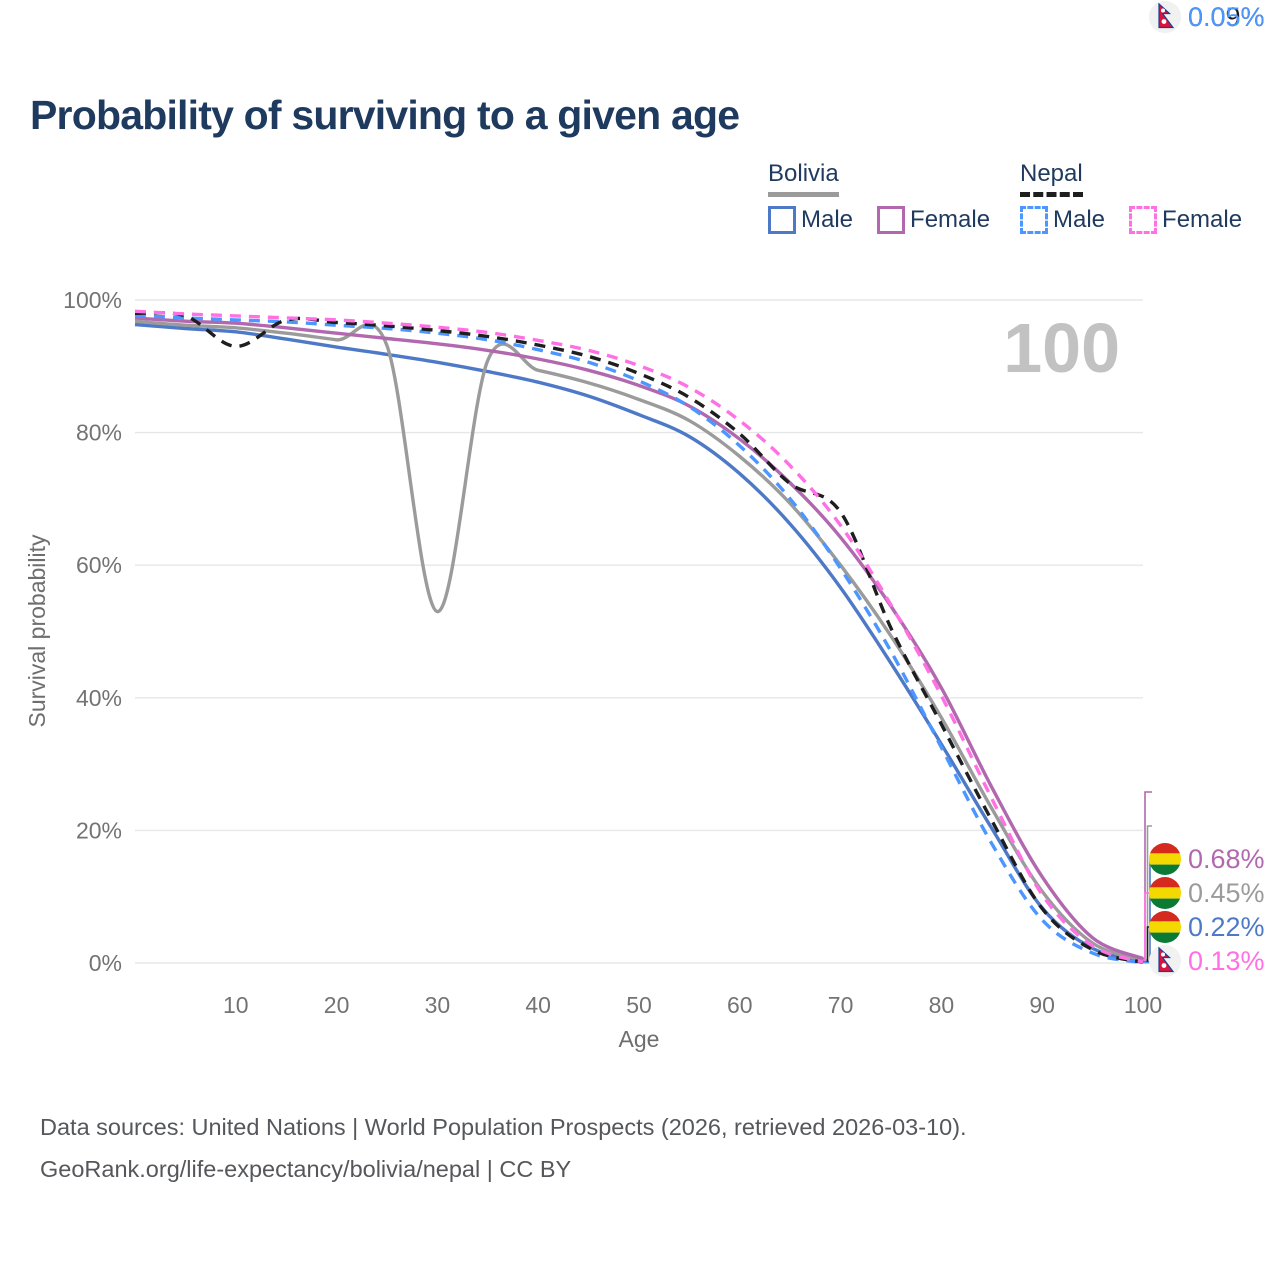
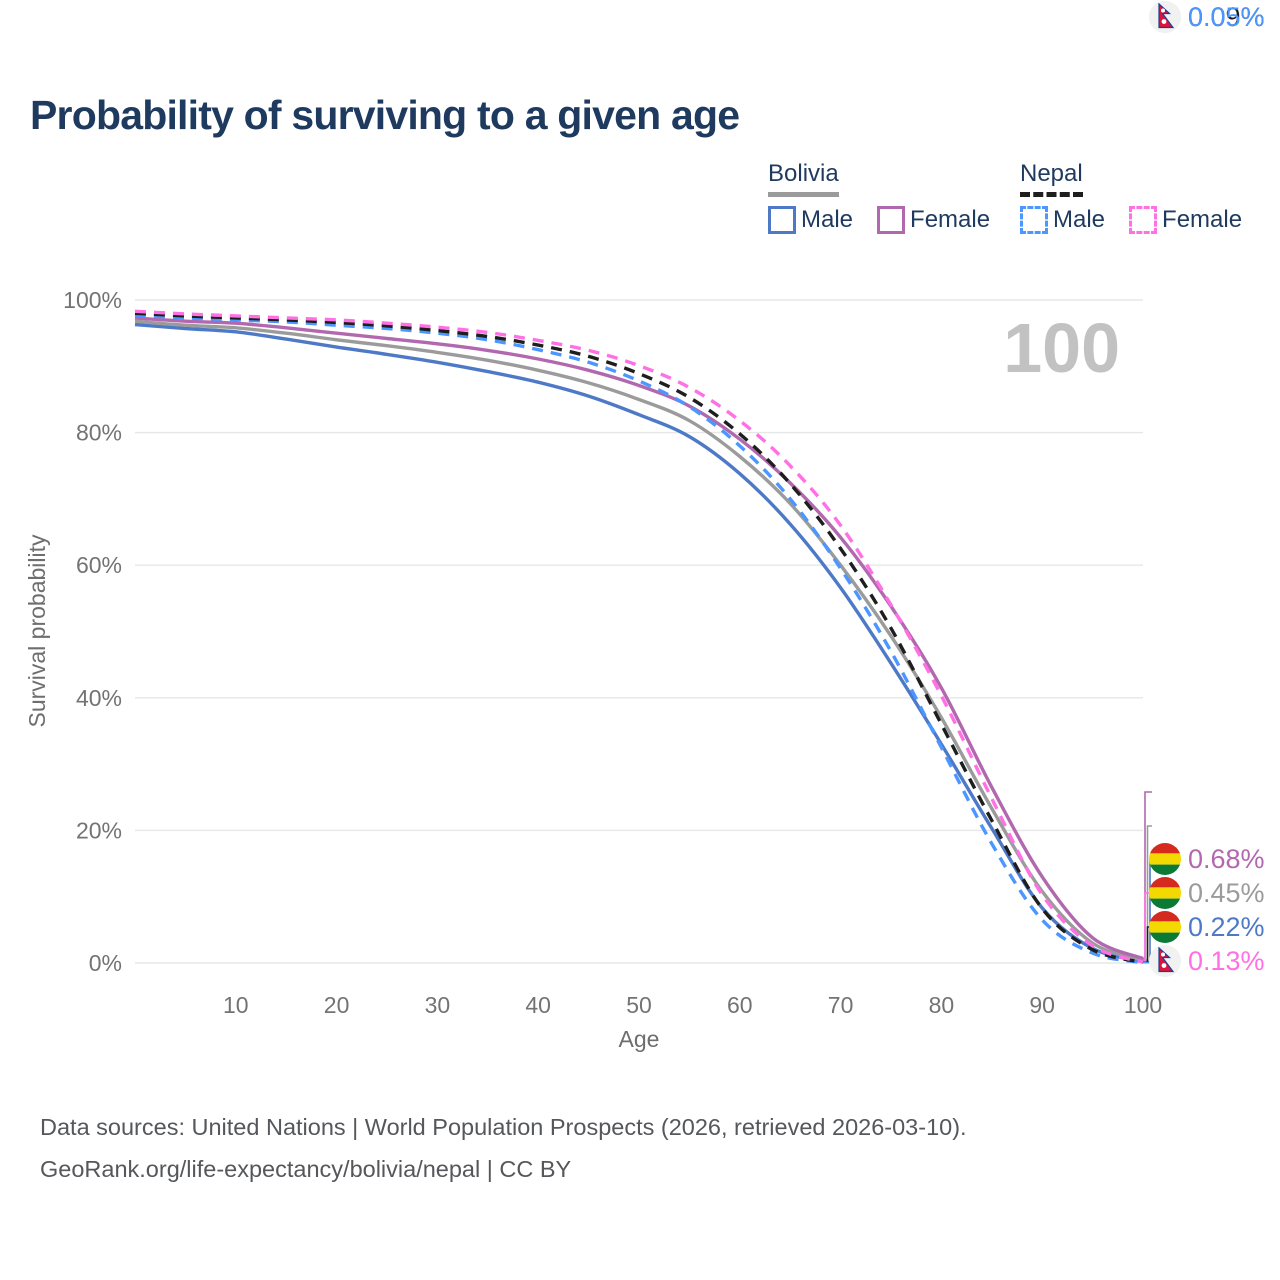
Nepal/10: 93% -> 97%
Bolivia/30: 53% -> 92%
Nepal/70: 68% -> 62%
